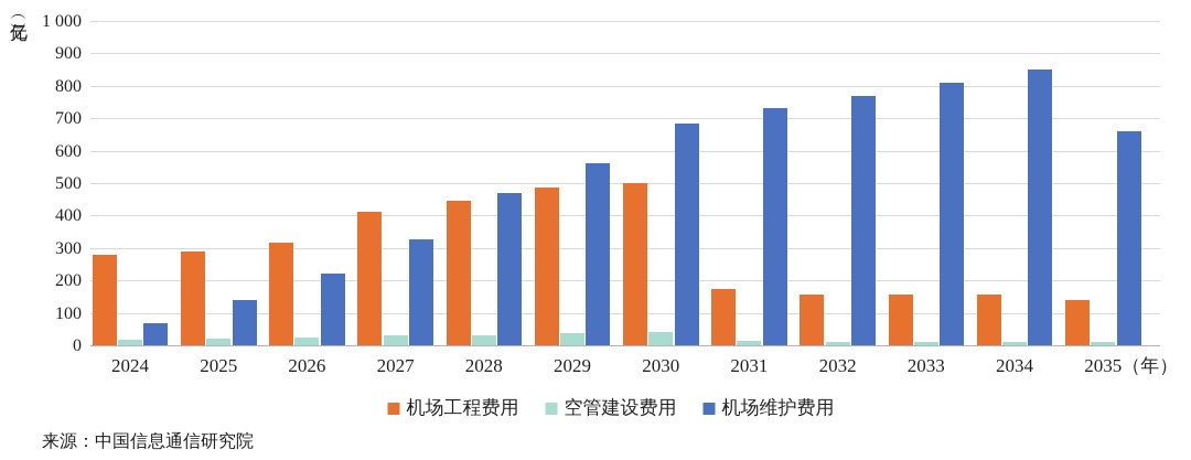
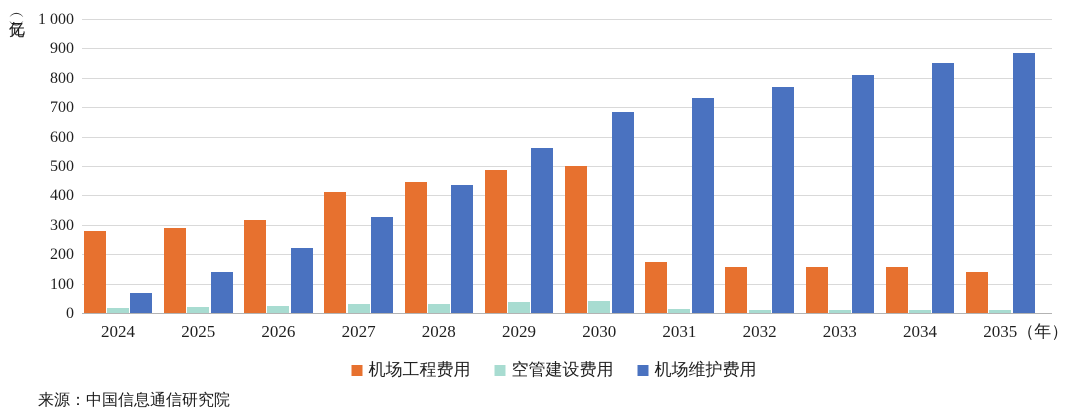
机场维护费用/2028: 470 -> 440
机场维护费用/2035: 660 -> 880
